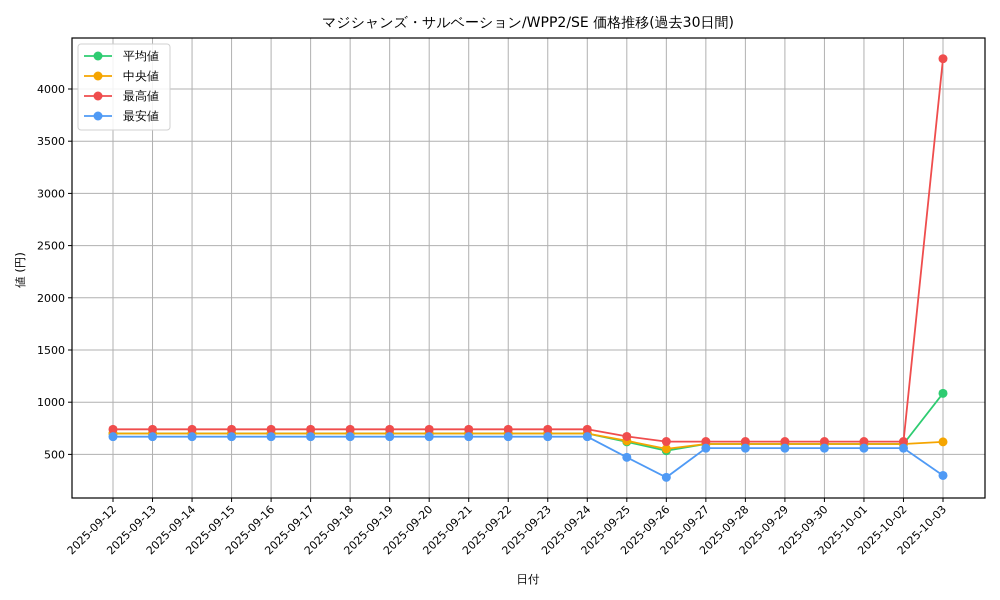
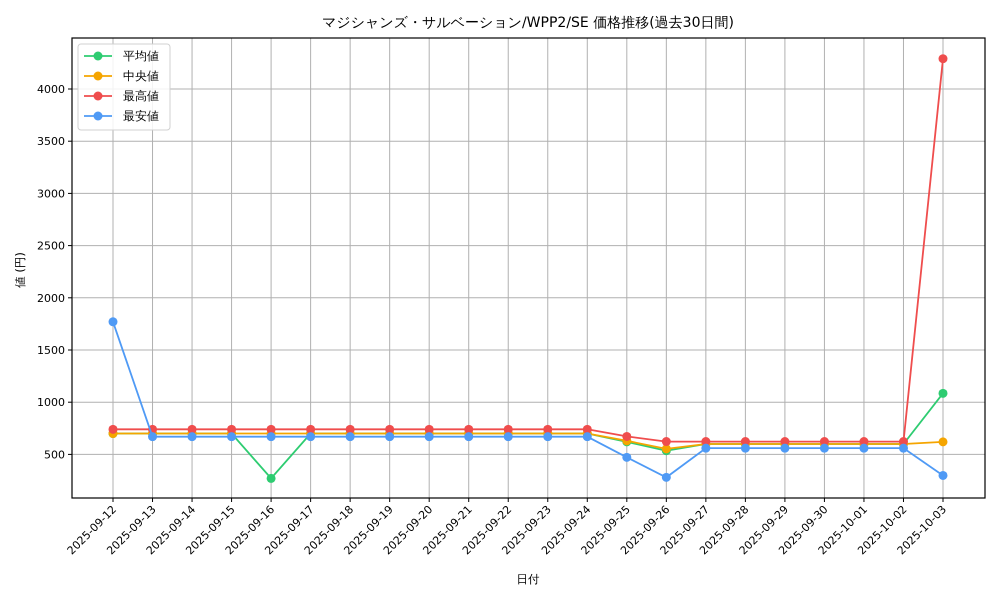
最安値/2025-09-12: 670 -> 1770
平均値/2025-09-16: 700 -> 270
